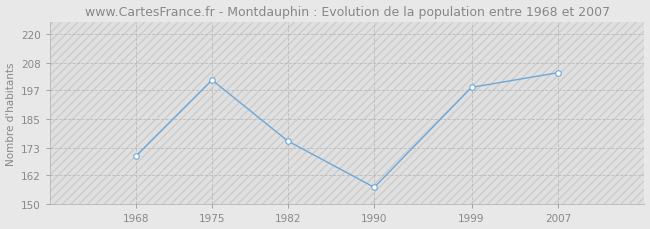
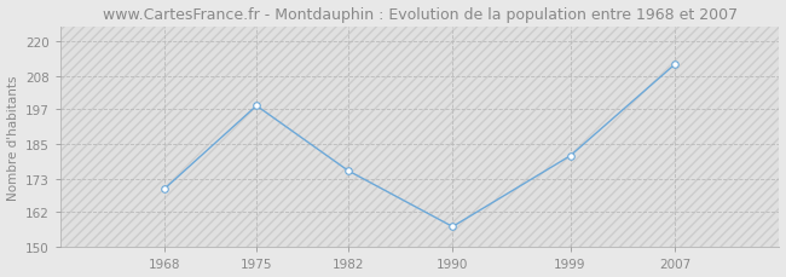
1975: 201 -> 198
1999: 198 -> 181
2007: 204 -> 212
